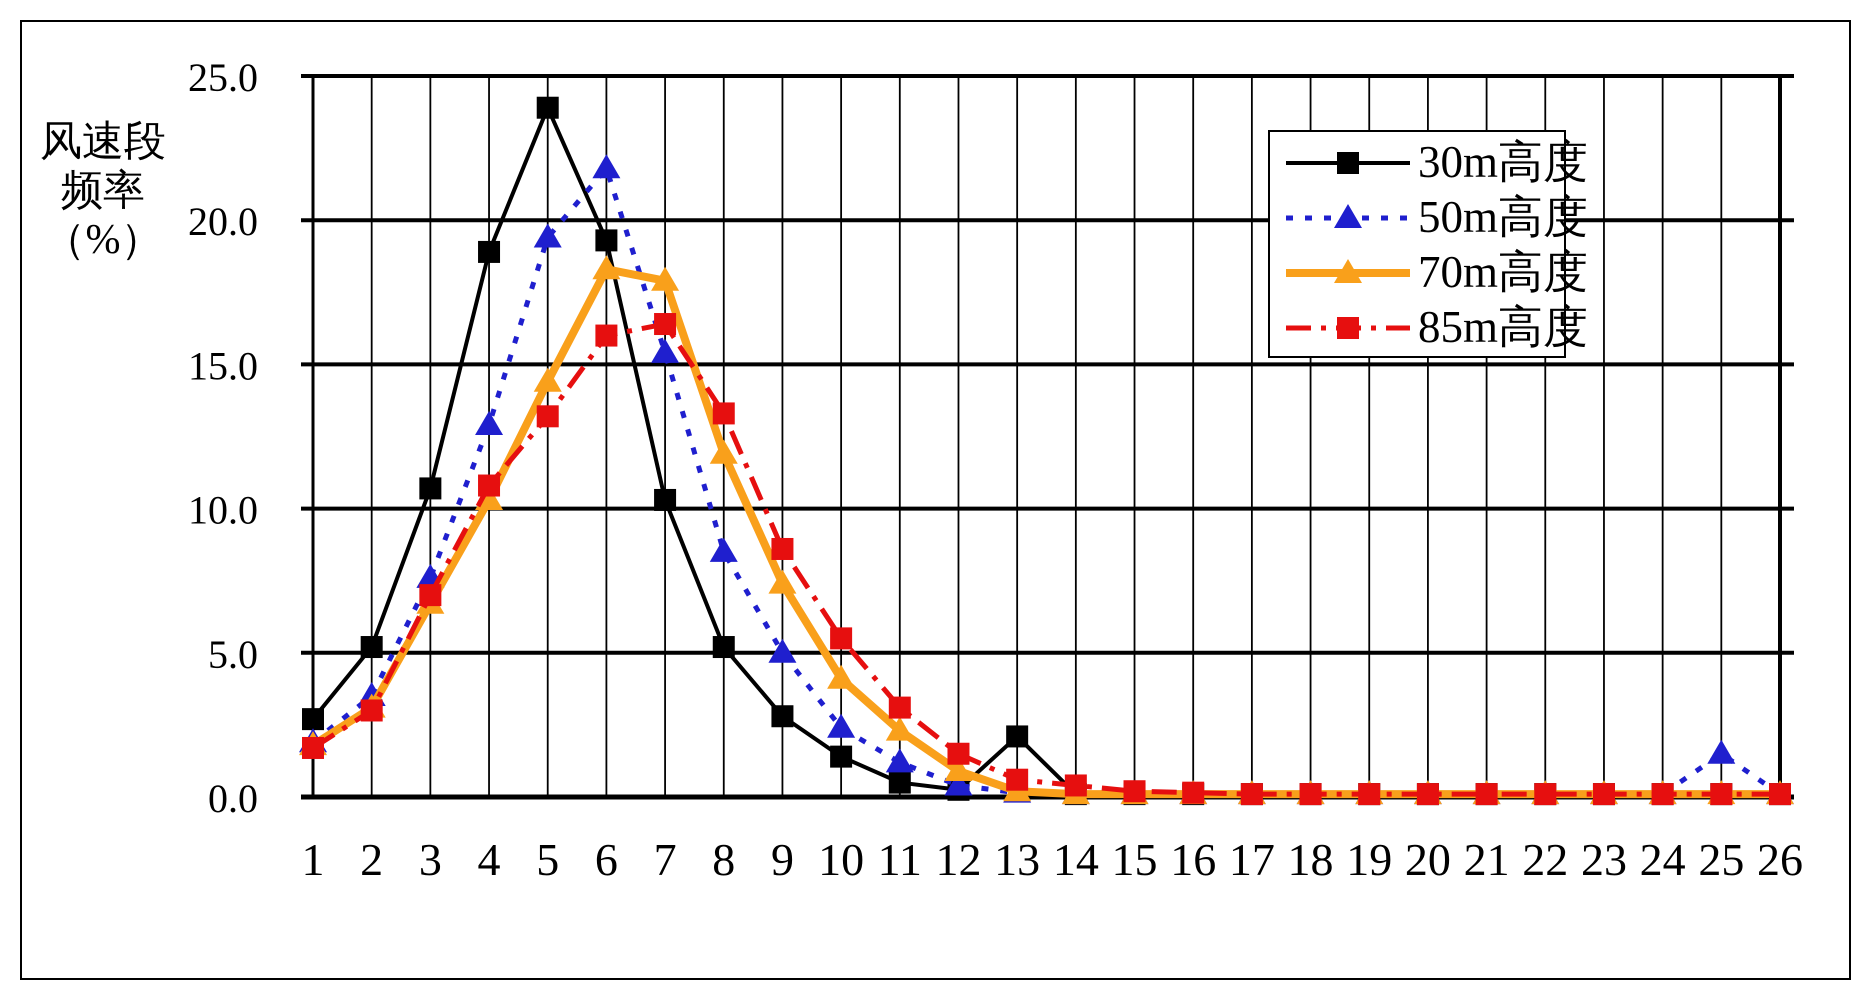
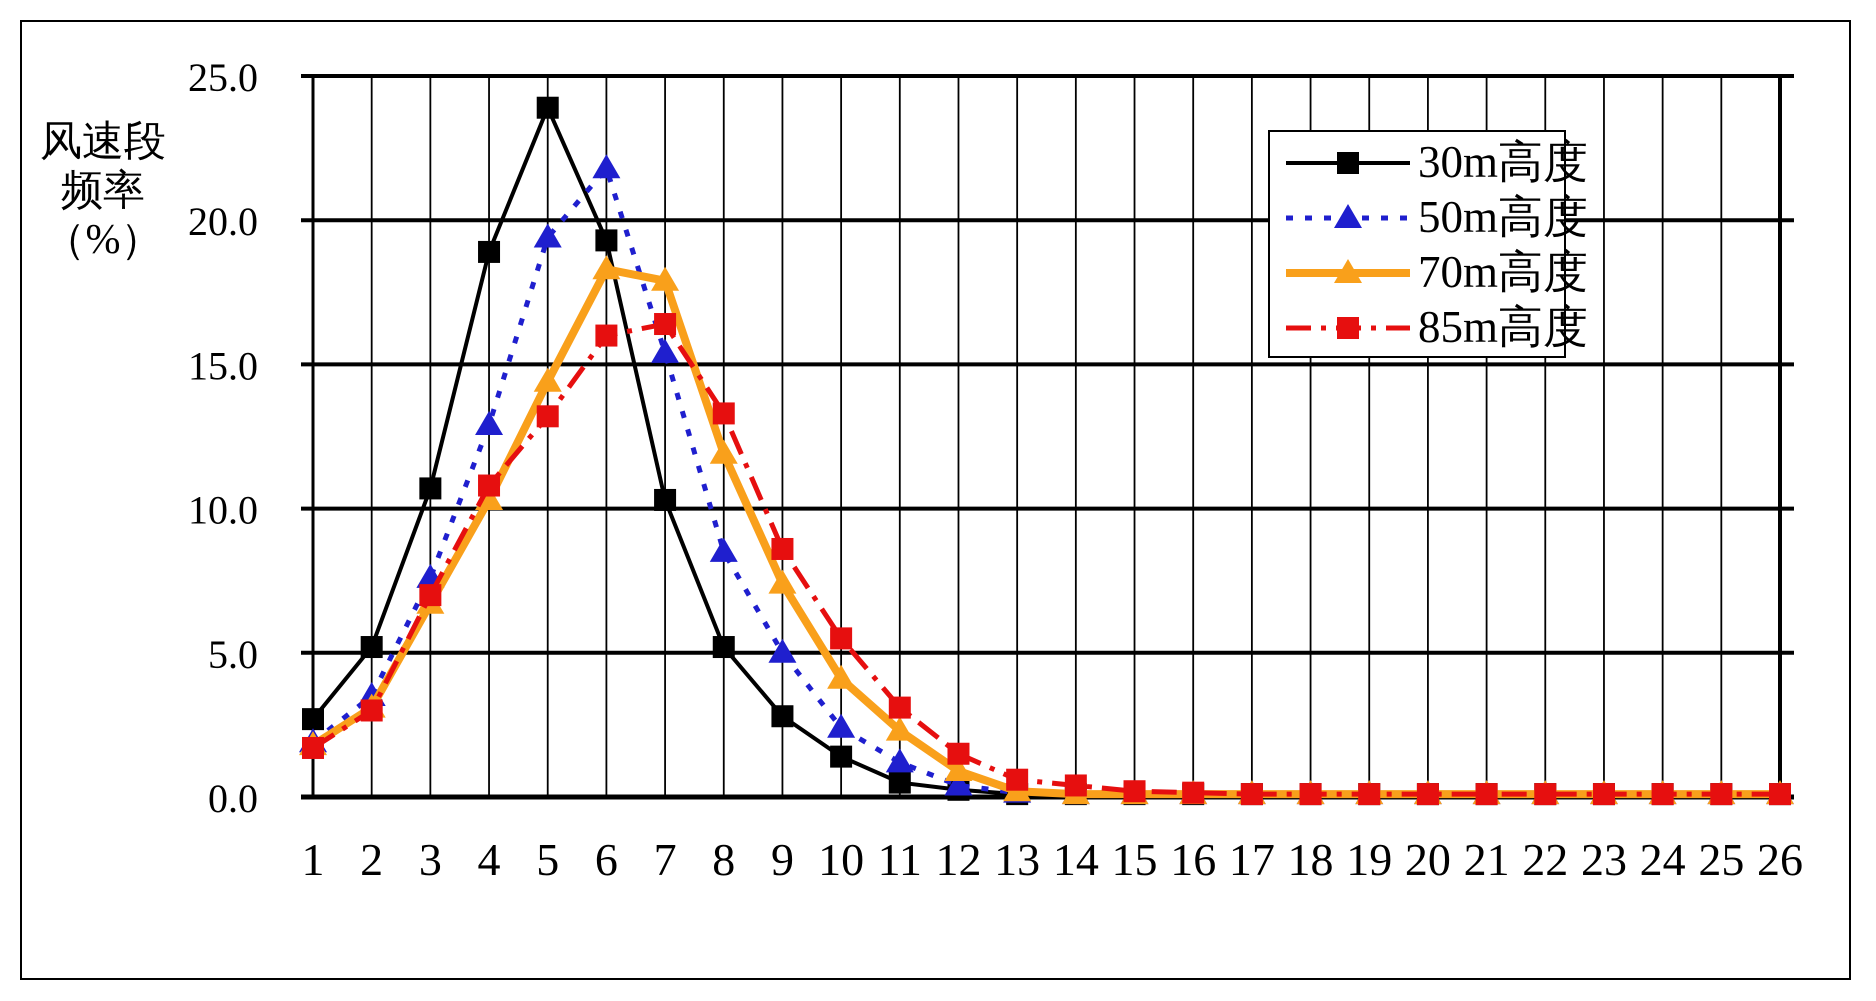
30m高度/13: 2.1 -> 0.1
50m高度/25: 1.5 -> 0.1
